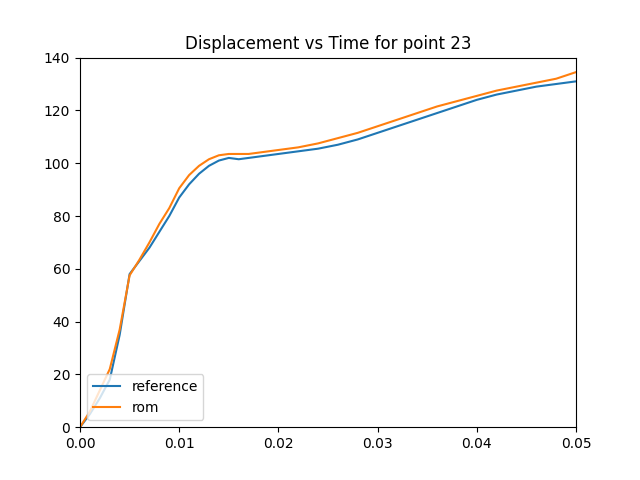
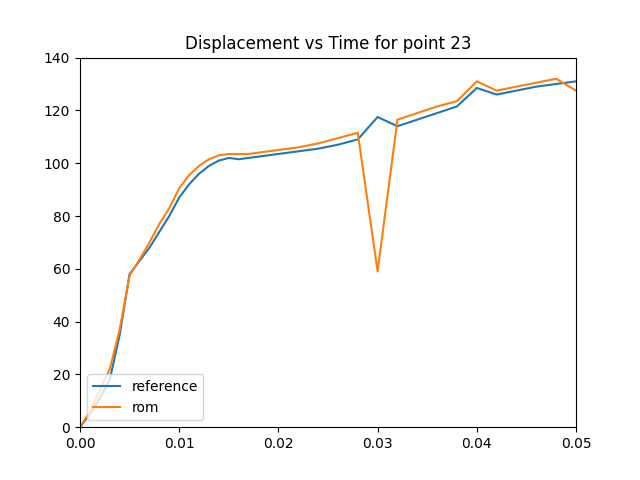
reference/0.03: 111.5 -> 117.5
rom/0.03: 114.0 -> 59.0
reference/0.04: 124.0 -> 128.5
rom/0.04: 125.5 -> 131.0
rom/0.05: 134.5 -> 127.5
